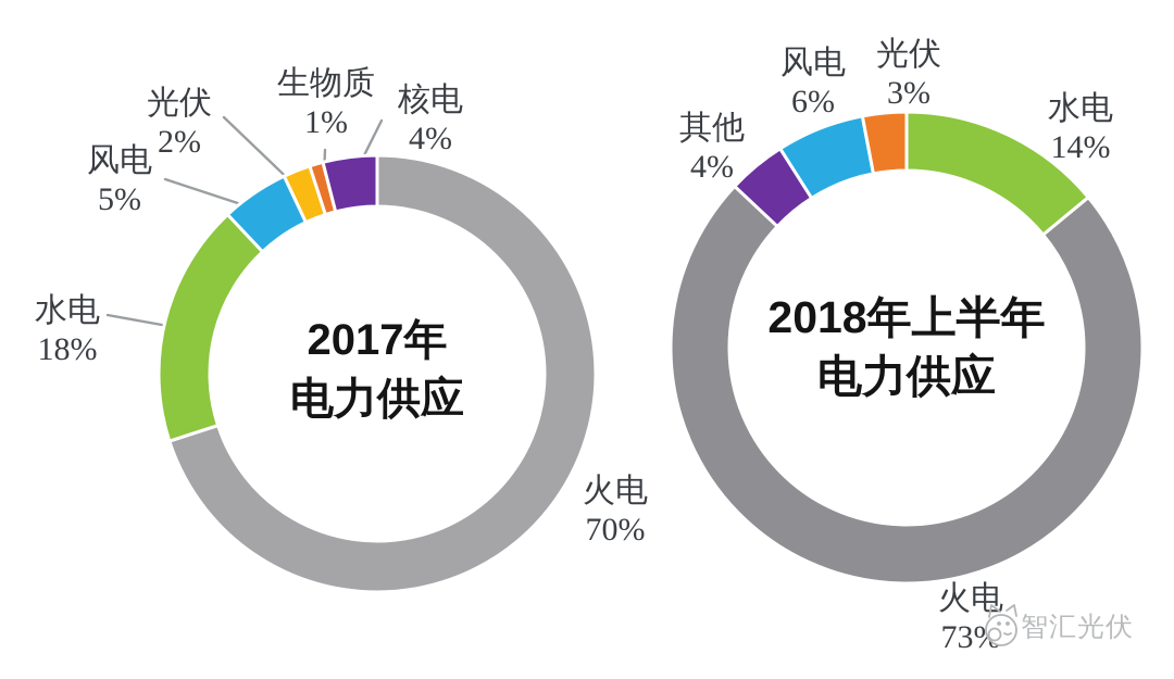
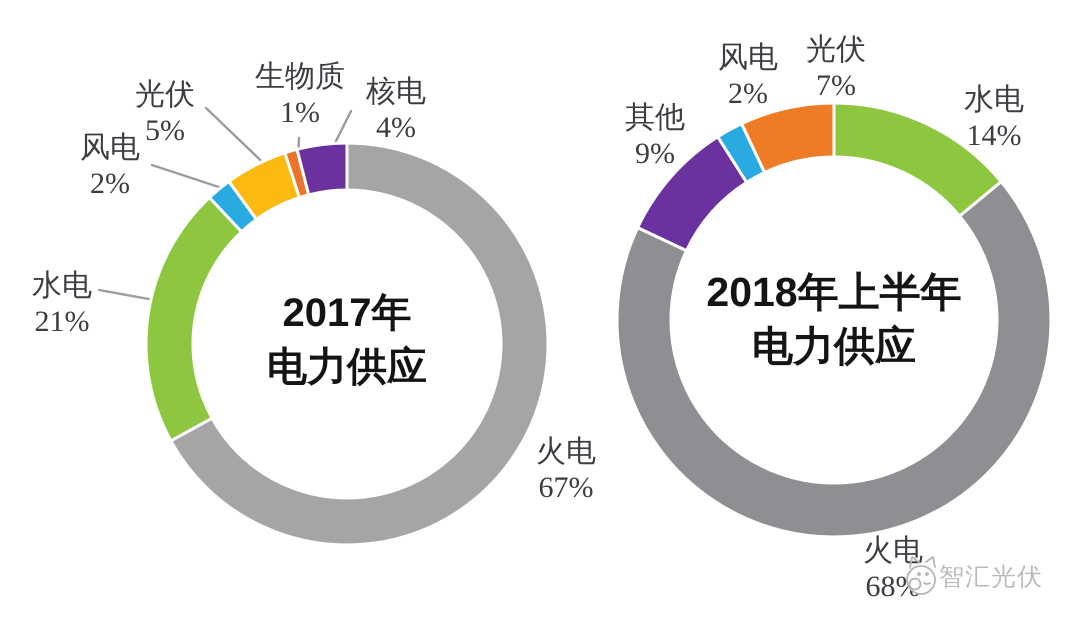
2017年电力供应/火电: 70% -> 67%
2017年电力供应/水电: 18% -> 21%
2017年电力供应/风电: 5% -> 2%
2017年电力供应/光伏: 2% -> 5%
2018年上半年电力供应/火电: 73% -> 68%
2018年上半年电力供应/其他: 4% -> 9%
2018年上半年电力供应/风电: 6% -> 2%
2018年上半年电力供应/光伏: 3% -> 7%
